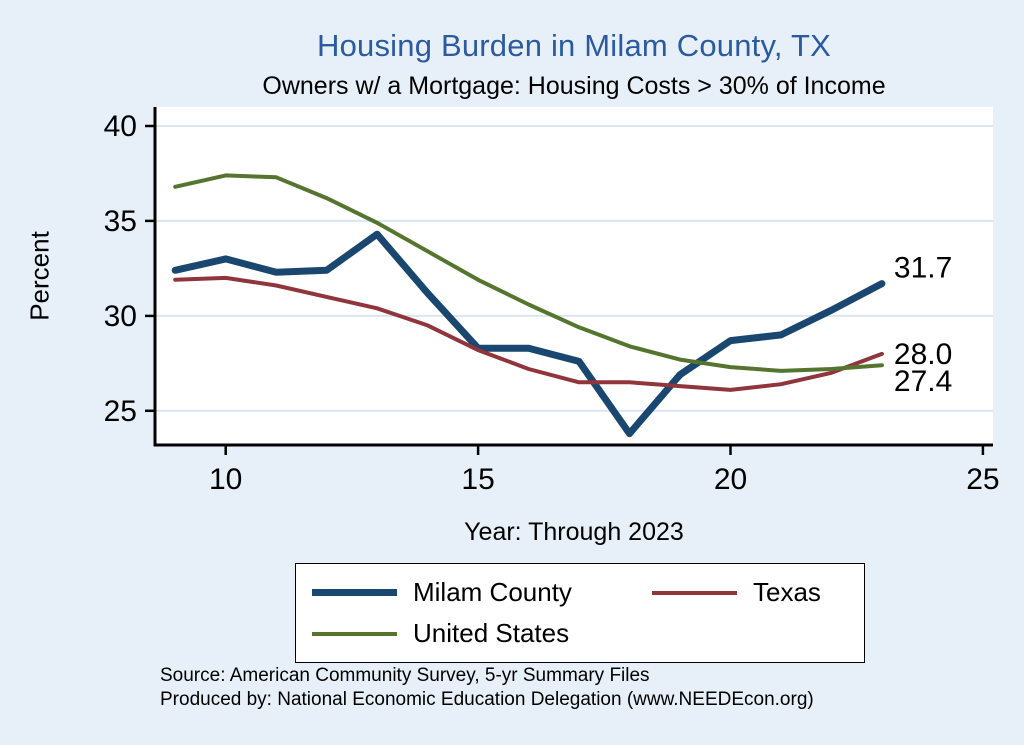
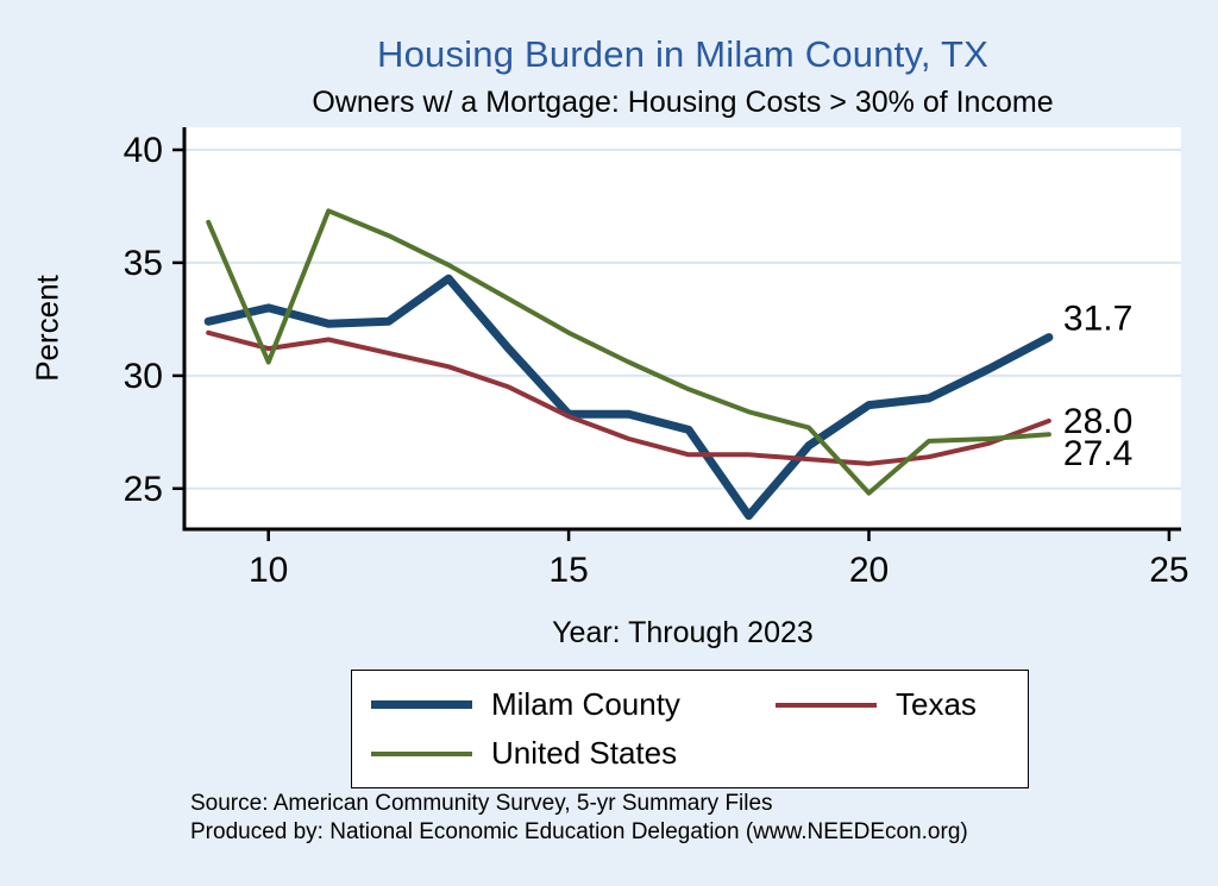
Texas/10: 32.0 -> 31.2
United States/10: 37.4 -> 30.6
United States/20: 27.3 -> 24.8
